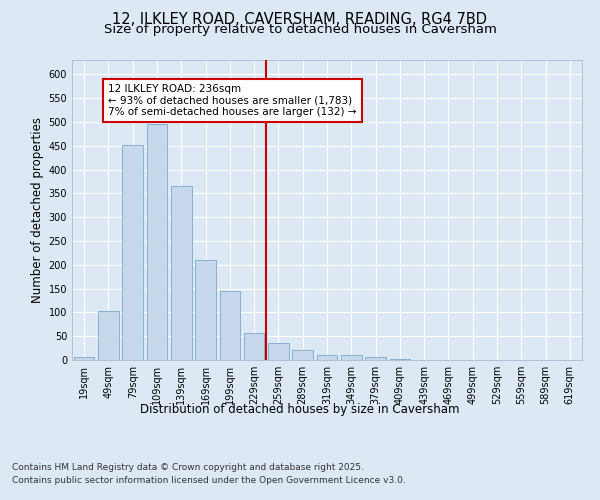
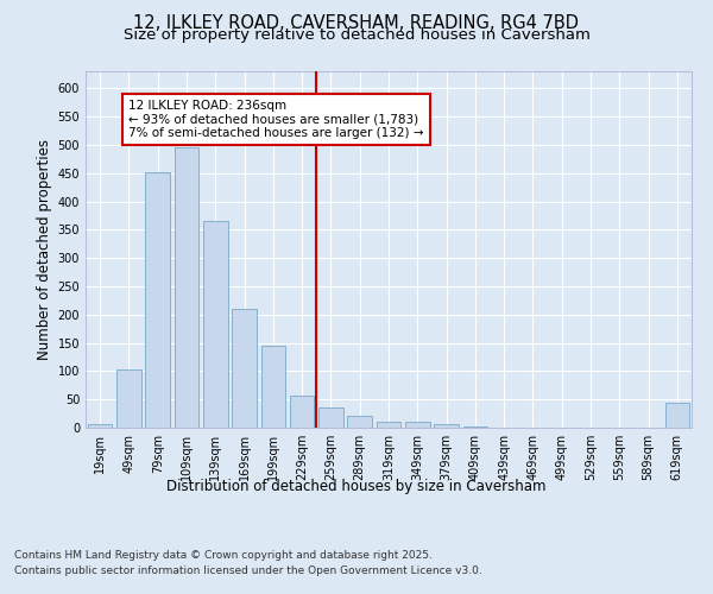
619sqm: 1 -> 45
